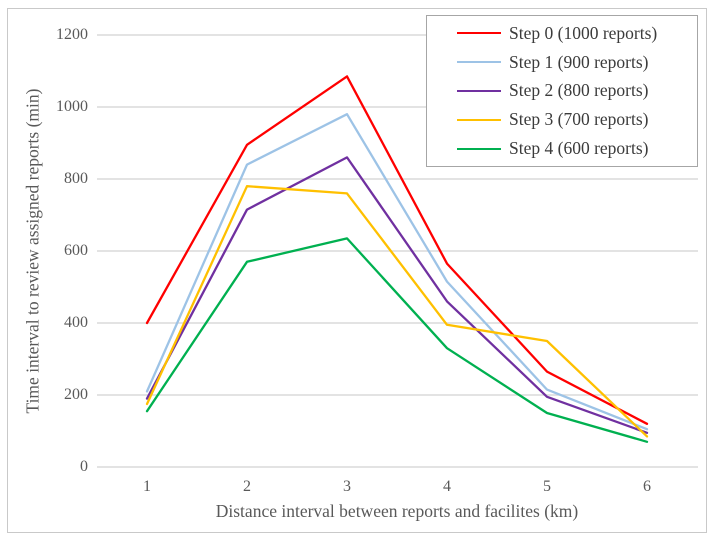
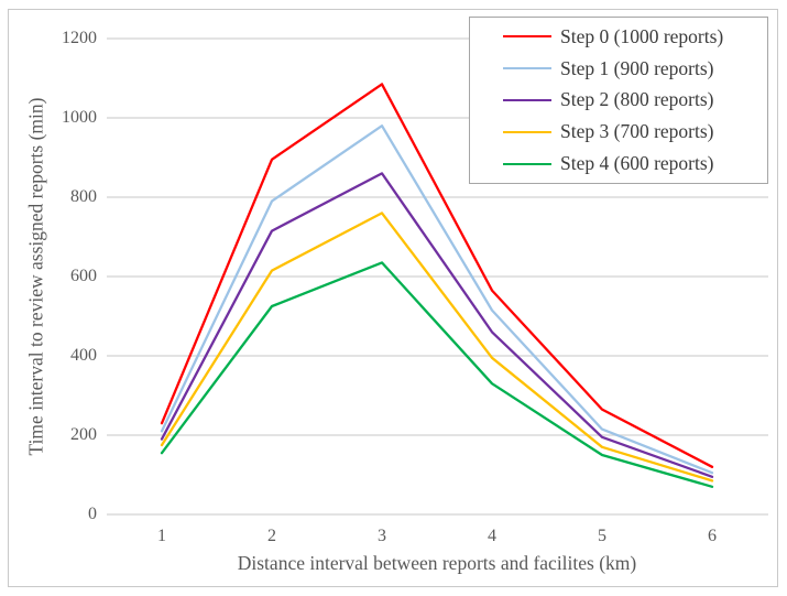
Step 0 (1000 reports)/1: 400 -> 230
Step 1 (900 reports)/2: 840 -> 790
Step 3 (700 reports)/2: 780 -> 620
Step 4 (600 reports)/2: 570 -> 520
Step 3 (700 reports)/5: 350 -> 170
